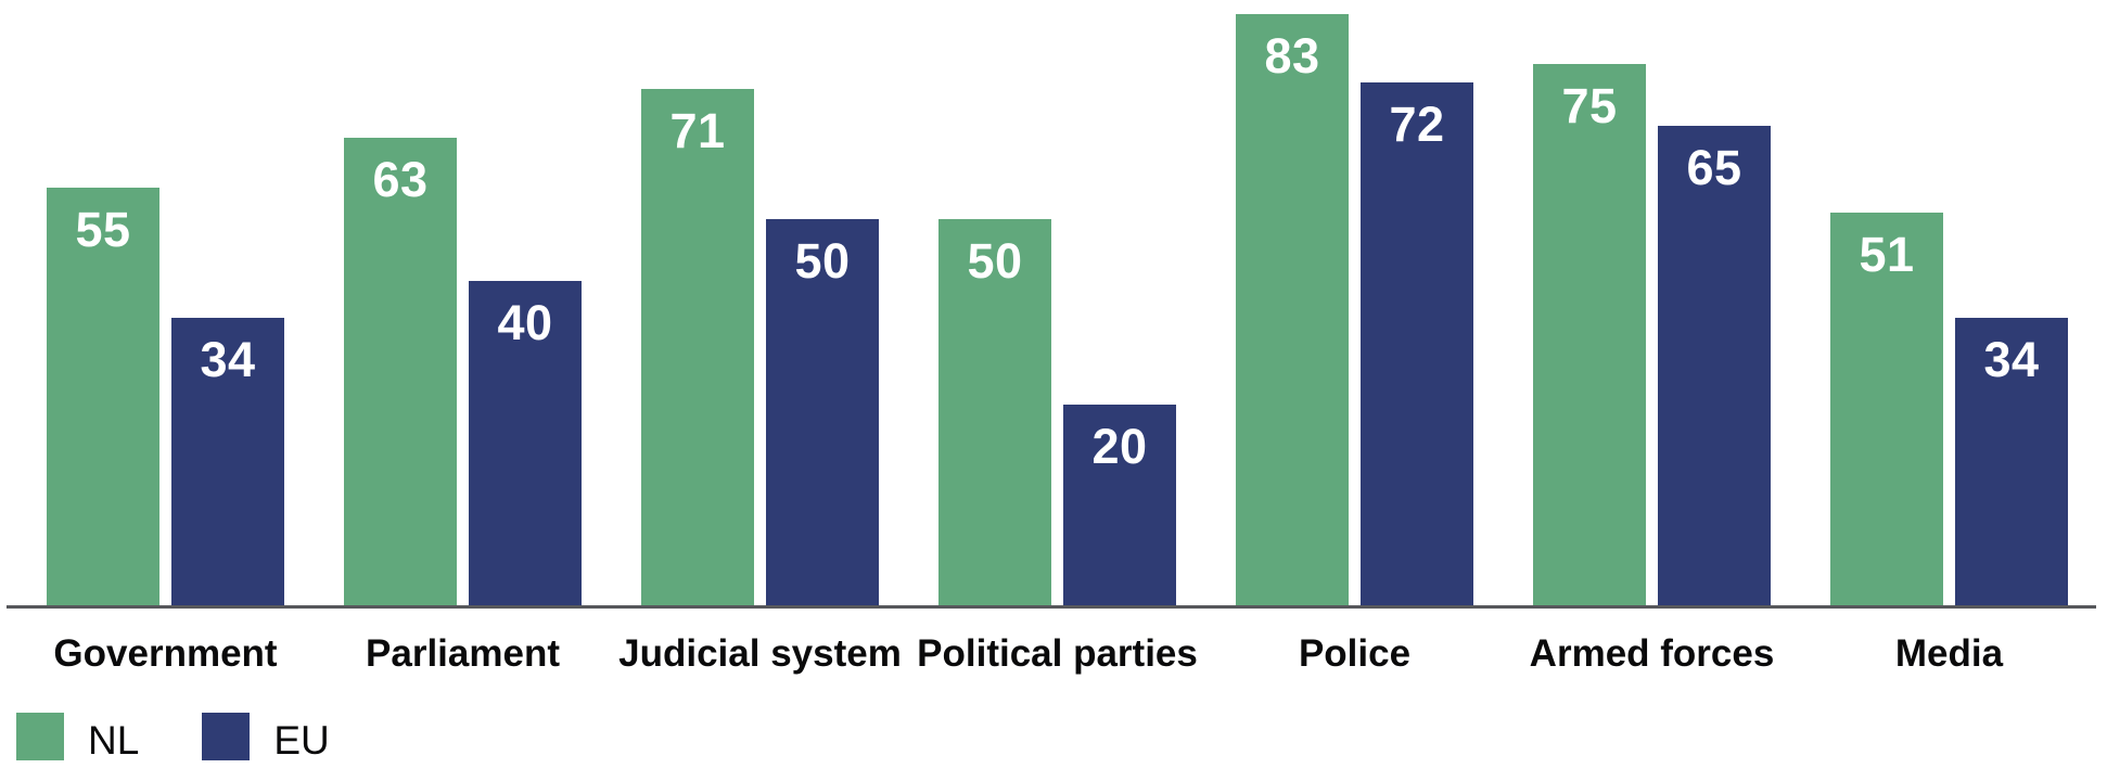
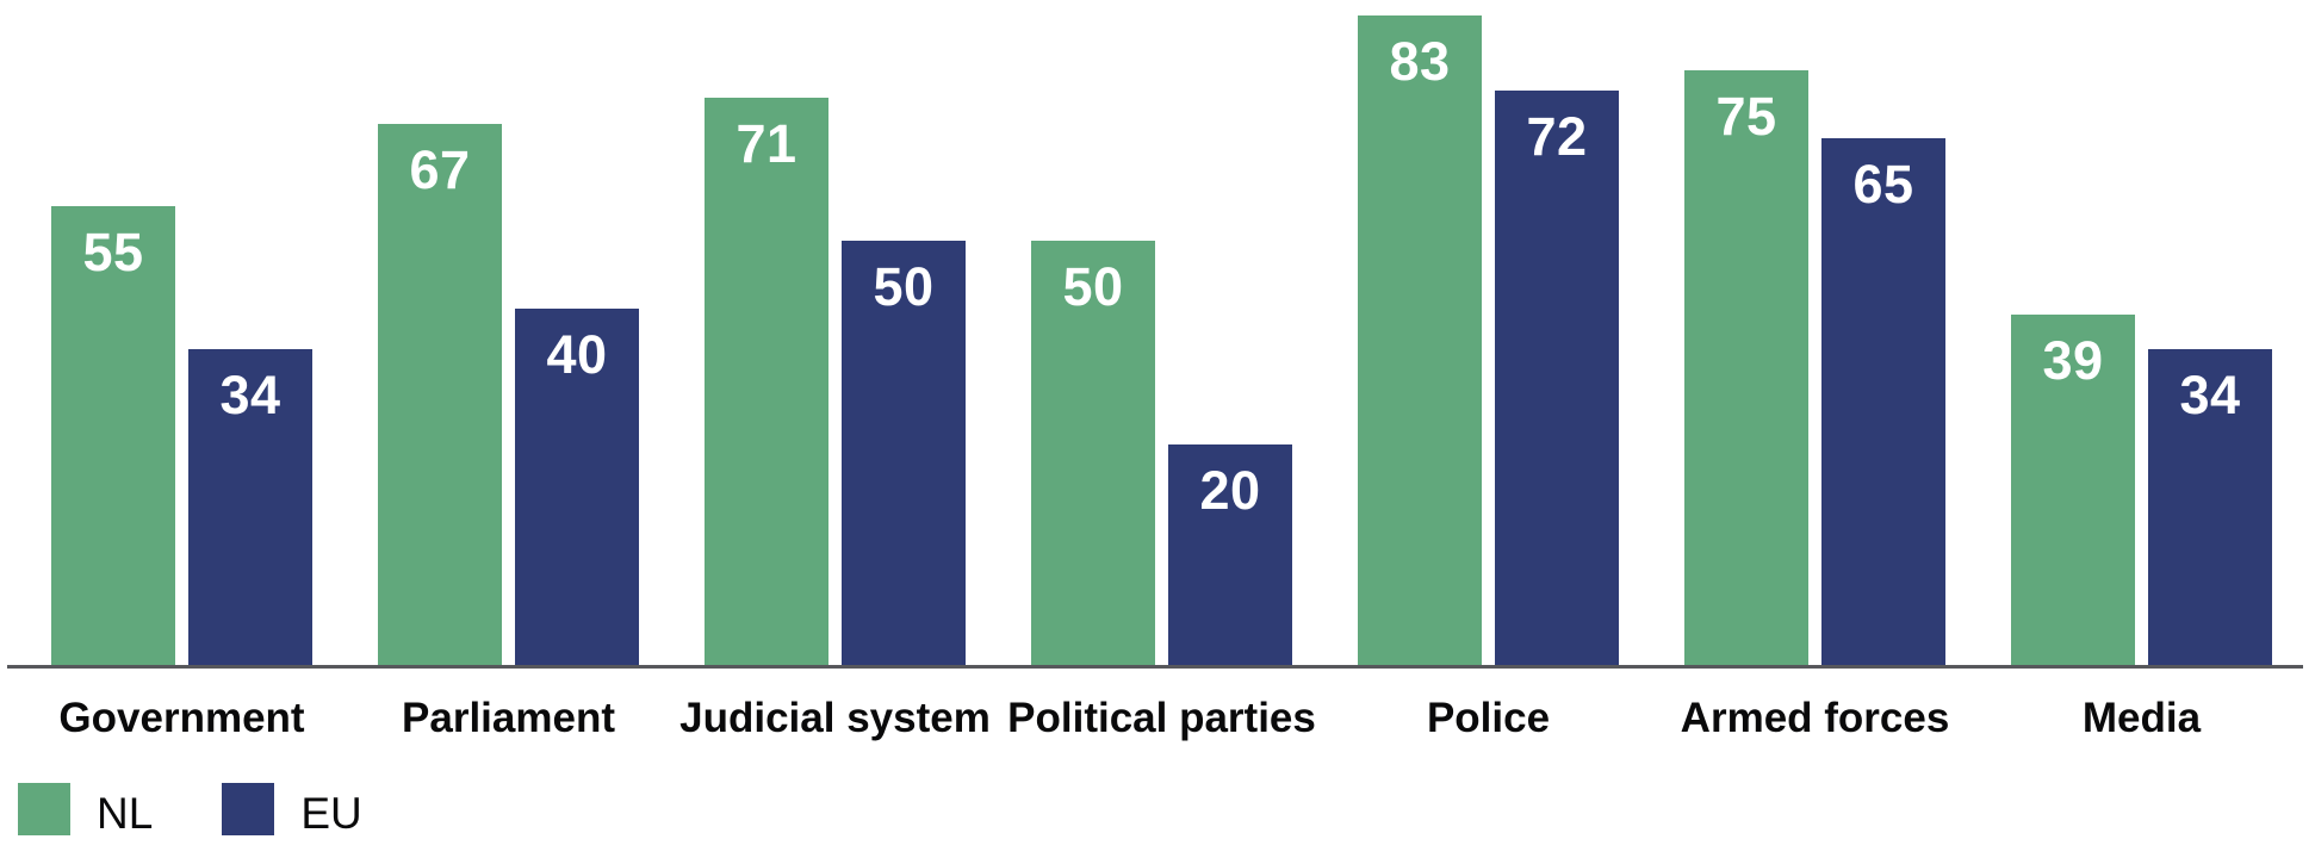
NL/Parliament: 63 -> 67
NL/Media: 51 -> 39
